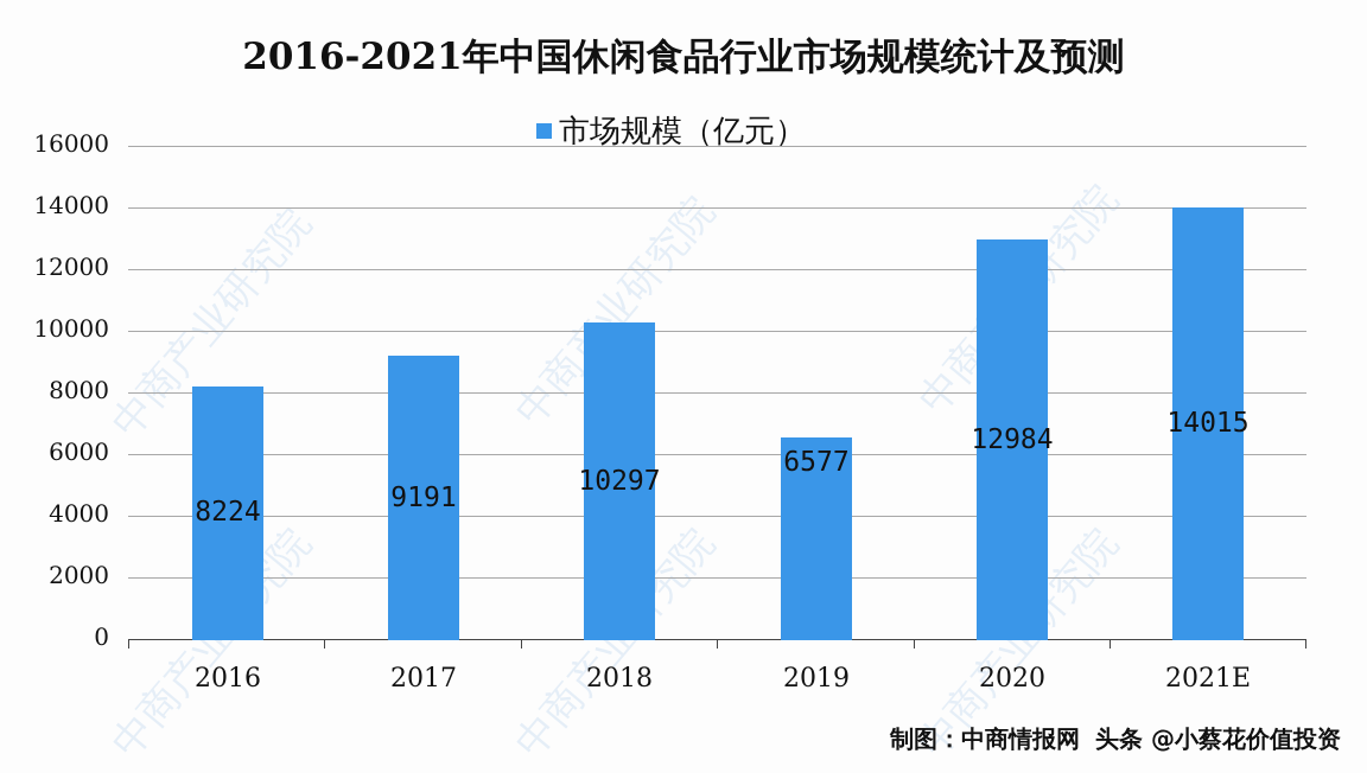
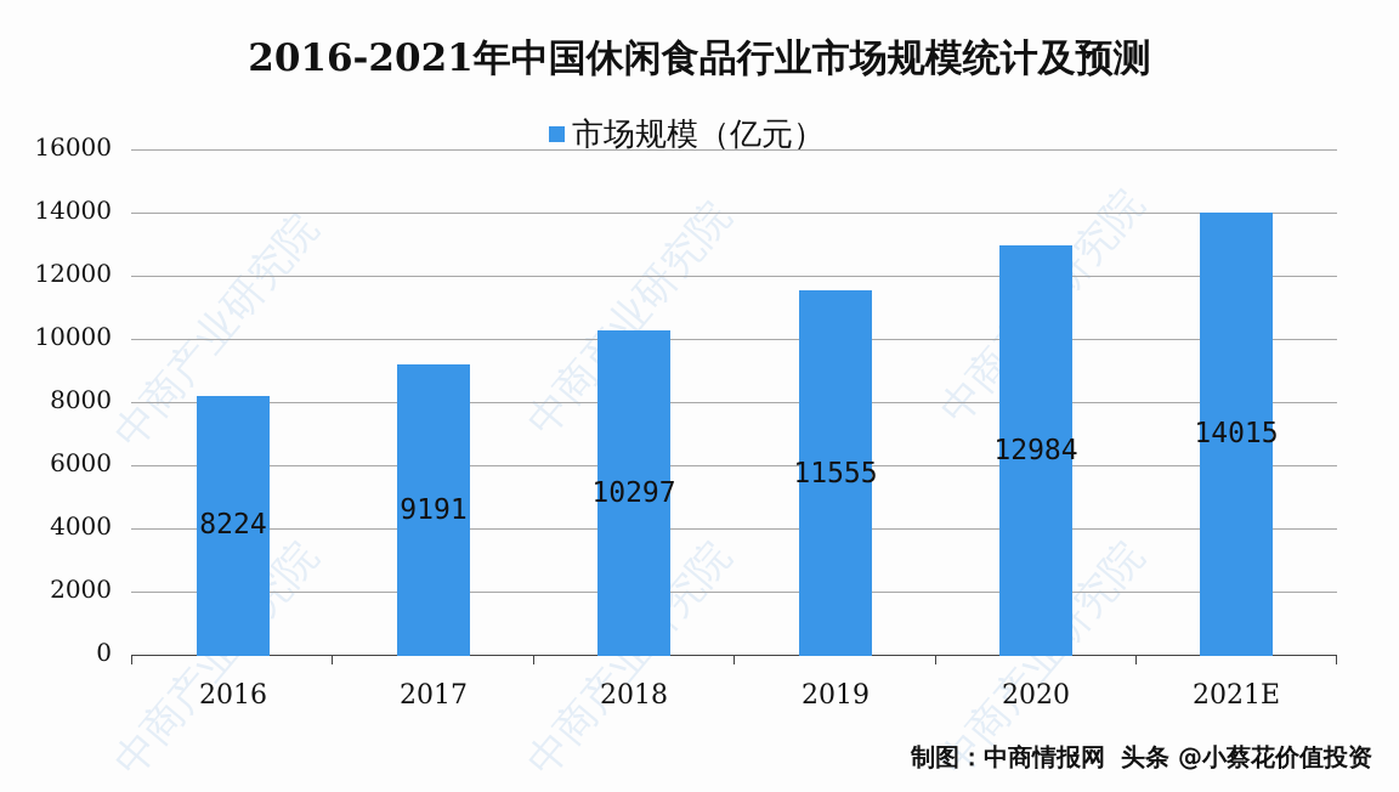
2019: 6577 -> 11555
